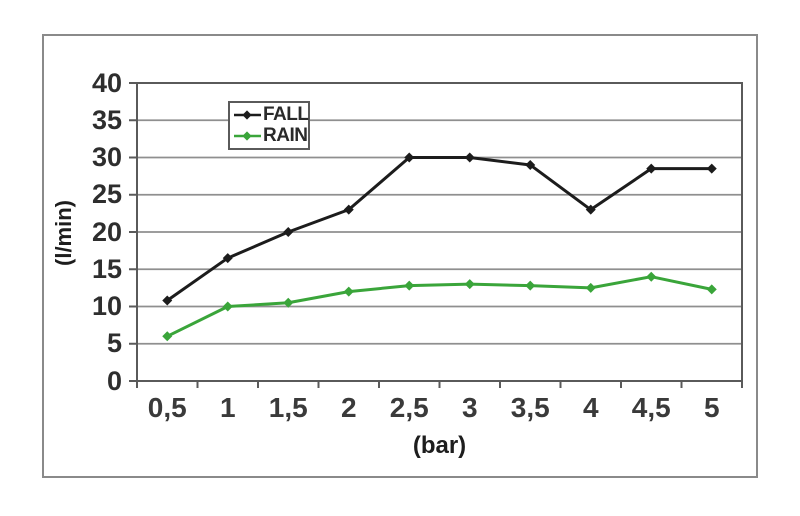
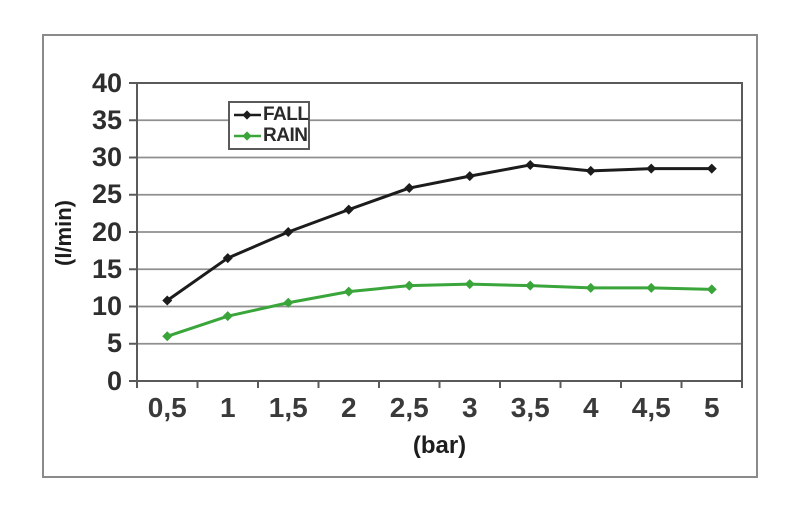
RAIN/1: 10 -> 9
FALL/2,5: 30 -> 26
FALL/3: 30 -> 28
FALL/4: 23 -> 28
RAIN/4,5: 14 -> 12
